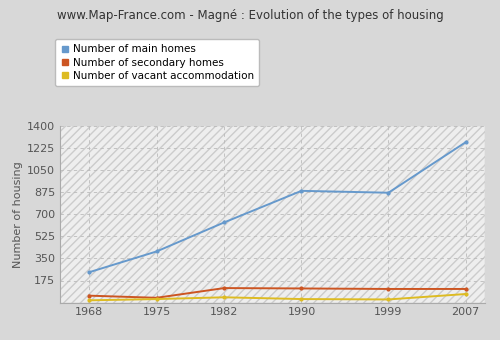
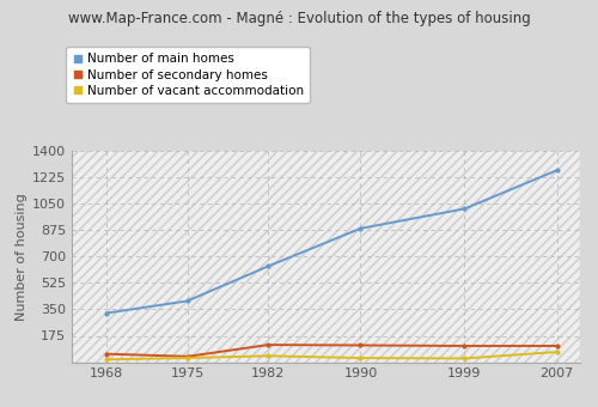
Number of main homes/1968: 240 -> 320
Number of main homes/1999: 870 -> 1020
